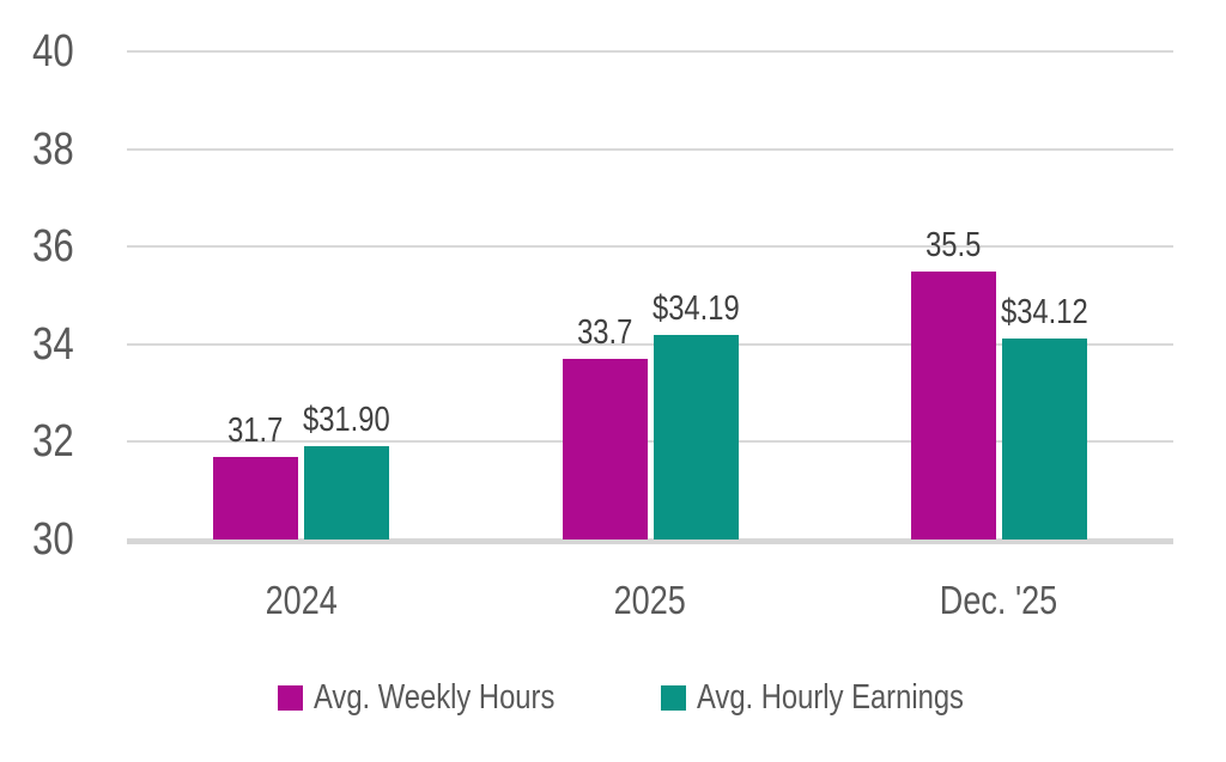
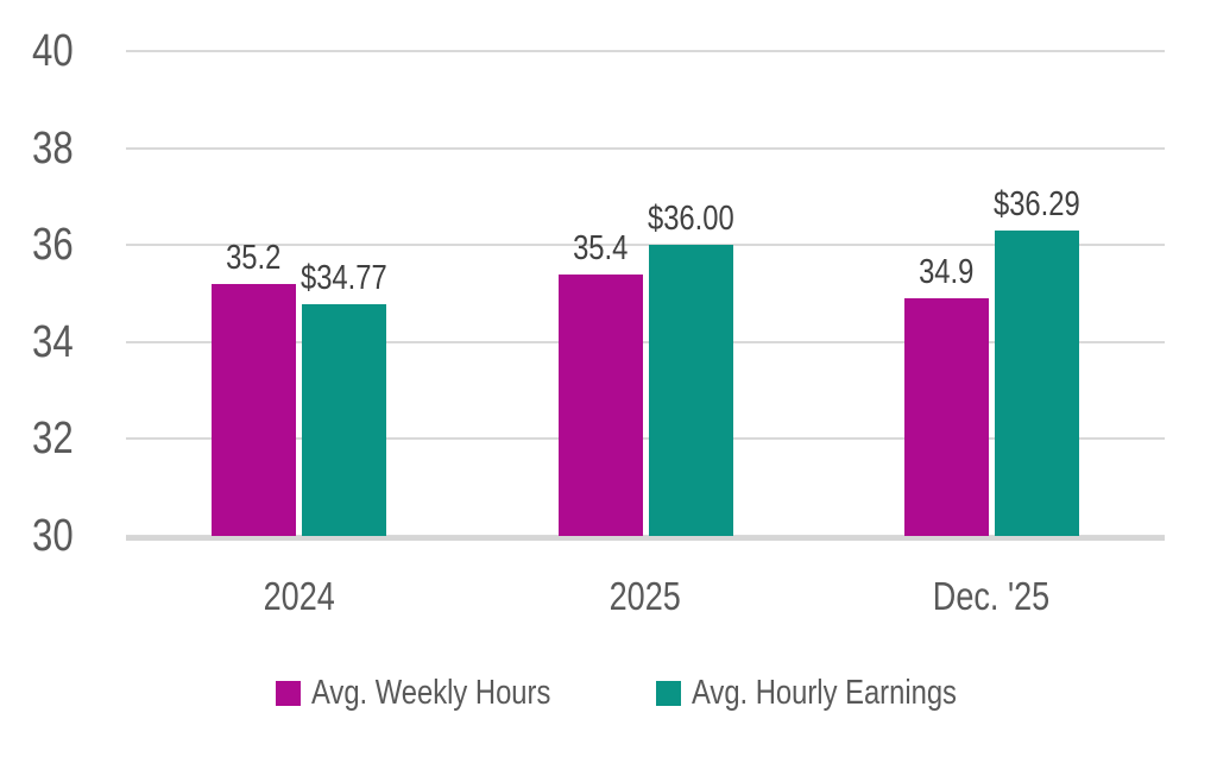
Avg. Weekly Hours/2024: 31.7 -> 35.2
Avg. Hourly Earnings/2024: $31.90 -> $34.77
Avg. Weekly Hours/2025: 33.7 -> 35.4
Avg. Hourly Earnings/2025: $34.19 -> $36.00
Avg. Weekly Hours/Dec. '25: 35.5 -> 34.9
Avg. Hourly Earnings/Dec. '25: $34.12 -> $36.29
